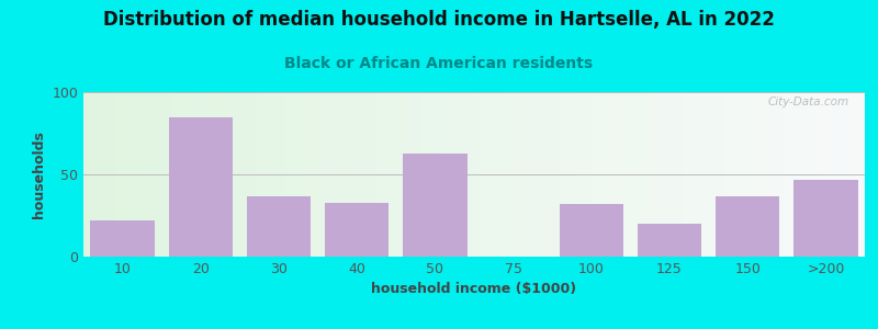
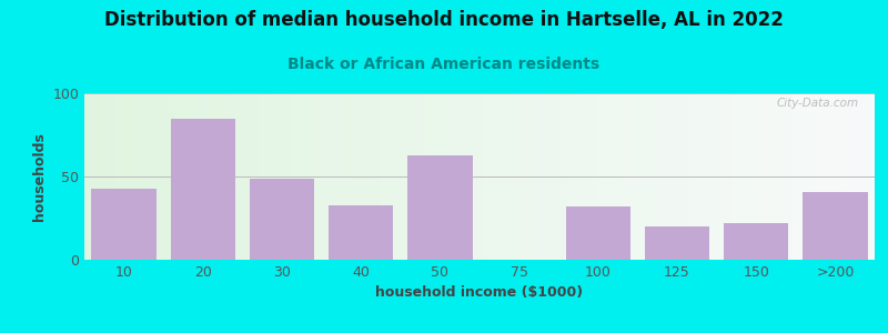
10: 22 -> 43
30: 37 -> 49
150: 37 -> 22
>200: 47 -> 41
